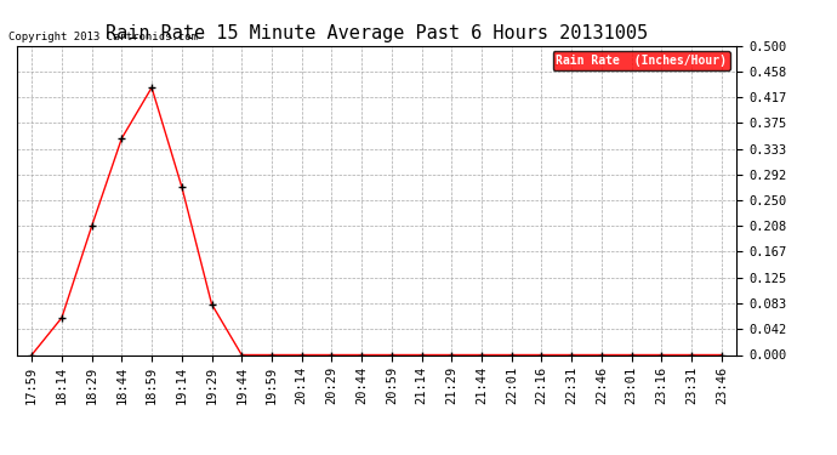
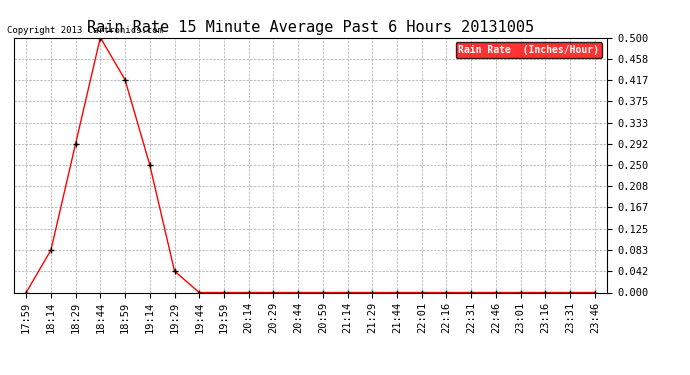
18:14: 0.060 -> 0.083
18:29: 0.208 -> 0.292
18:44: 0.350 -> 0.500
18:59: 0.432 -> 0.417
19:14: 0.272 -> 0.250
19:29: 0.082 -> 0.042
